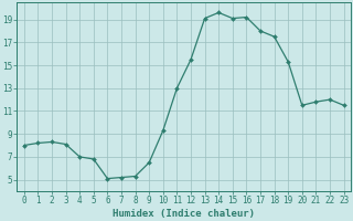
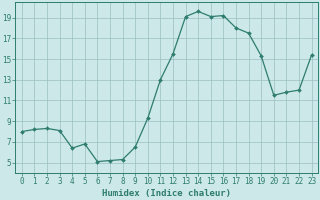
4: 7.0 -> 6.4
23: 11.5 -> 15.4
